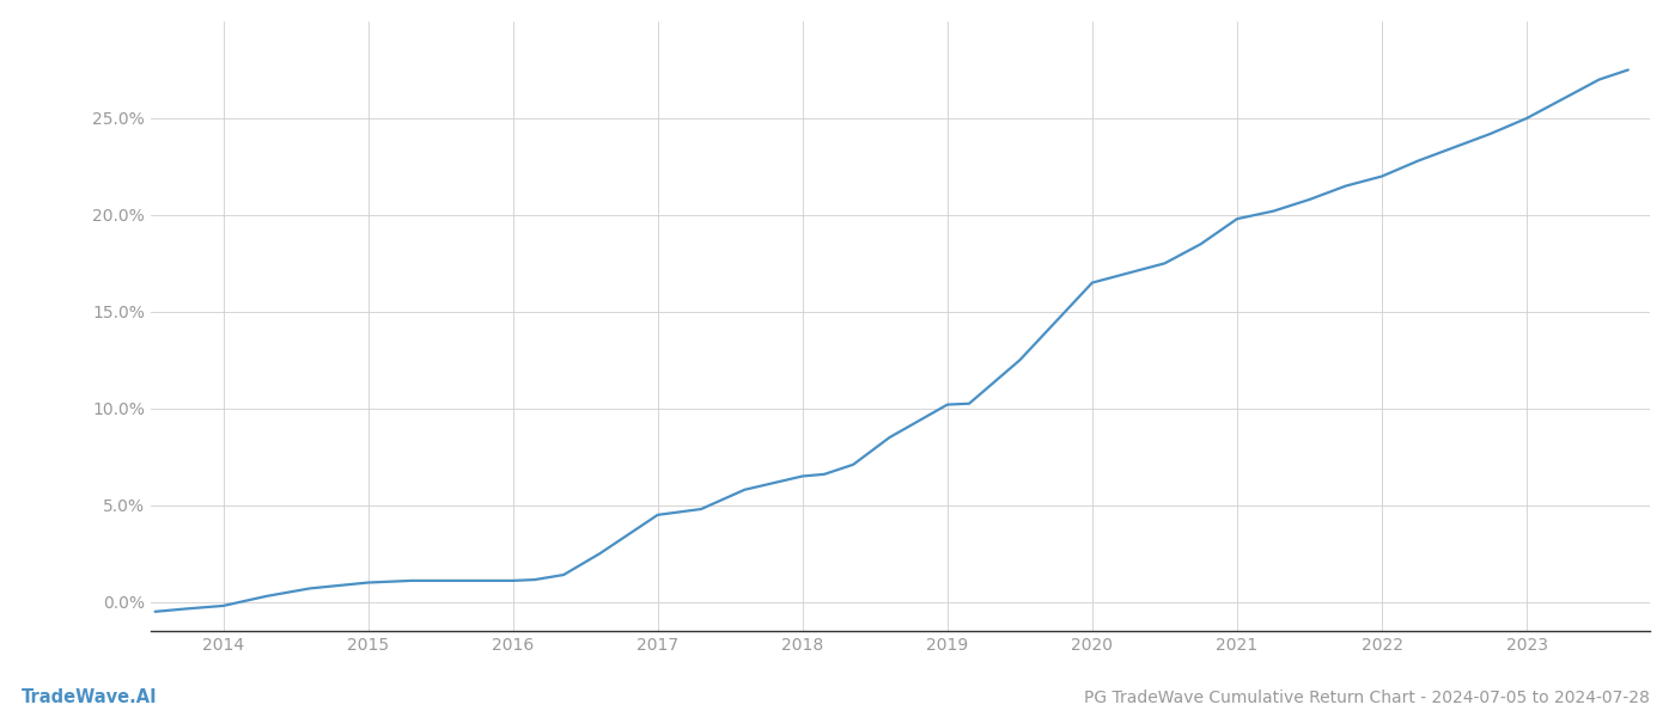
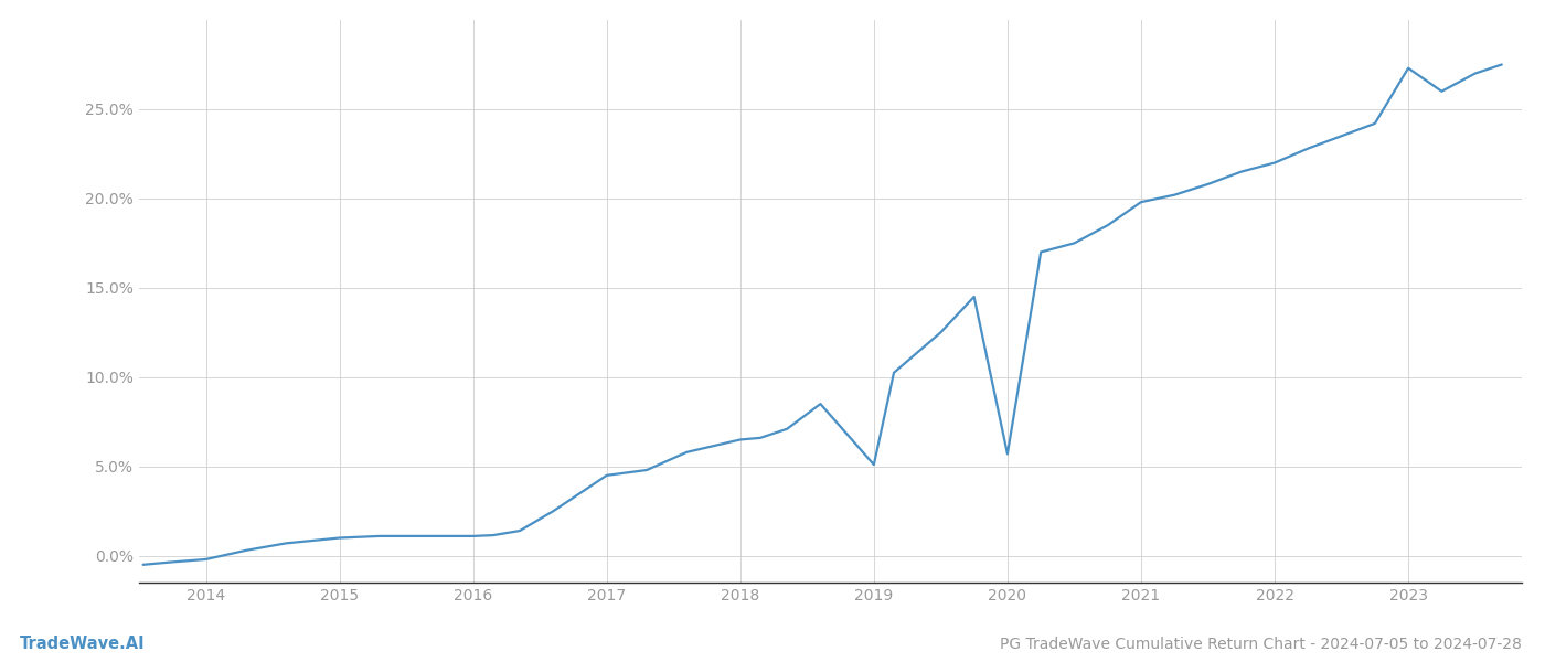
2019: 10.2% -> 5.1%
2020: 16.5% -> 5.7%
2023: 25.0% -> 27.3%
